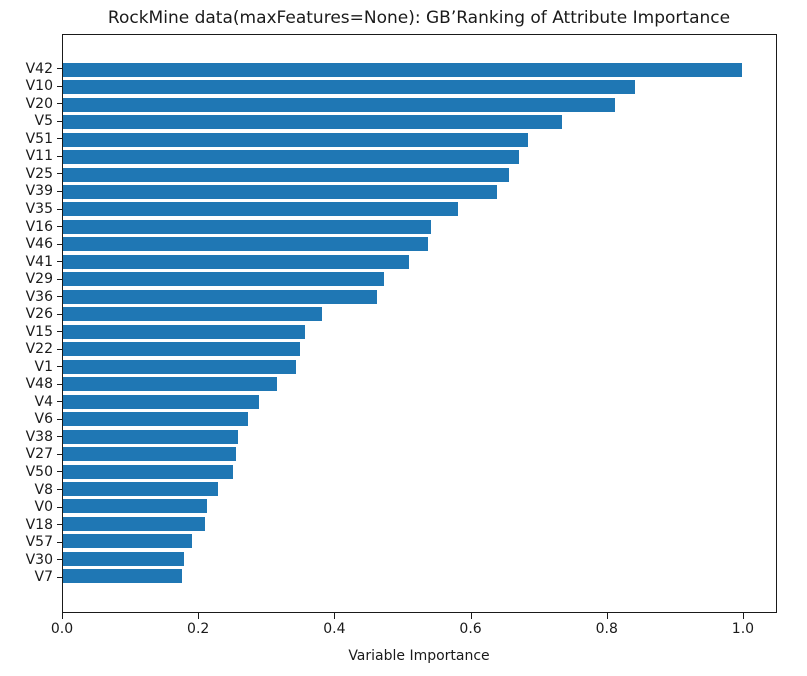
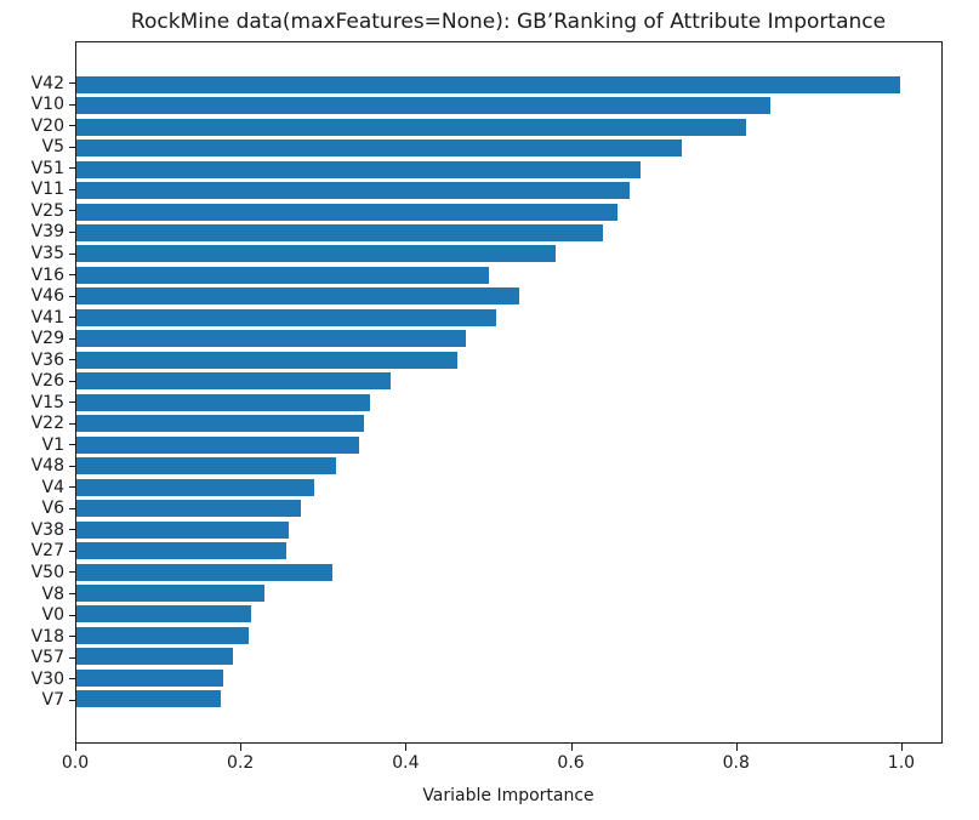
V16: 0.54 -> 0.50
V50: 0.25 -> 0.31
